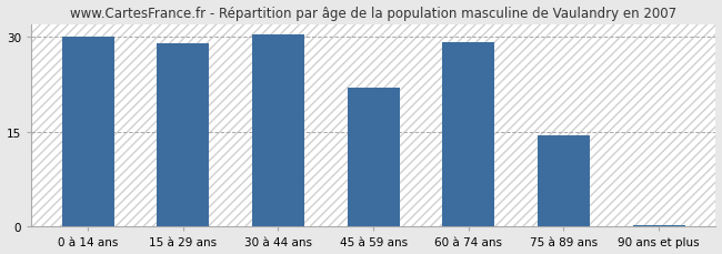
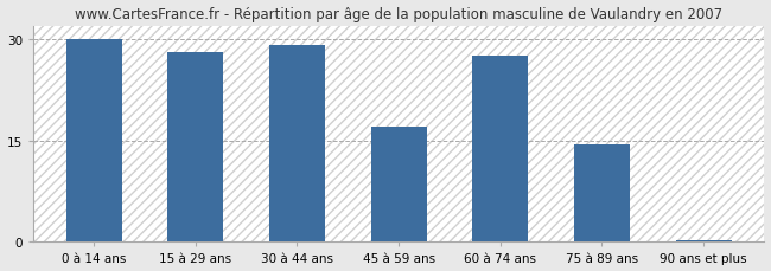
15 à 29 ans: 29.0 -> 28.0
30 à 44 ans: 30.4 -> 29.2
45 à 59 ans: 22.0 -> 17.0
60 à 74 ans: 29.2 -> 27.5
